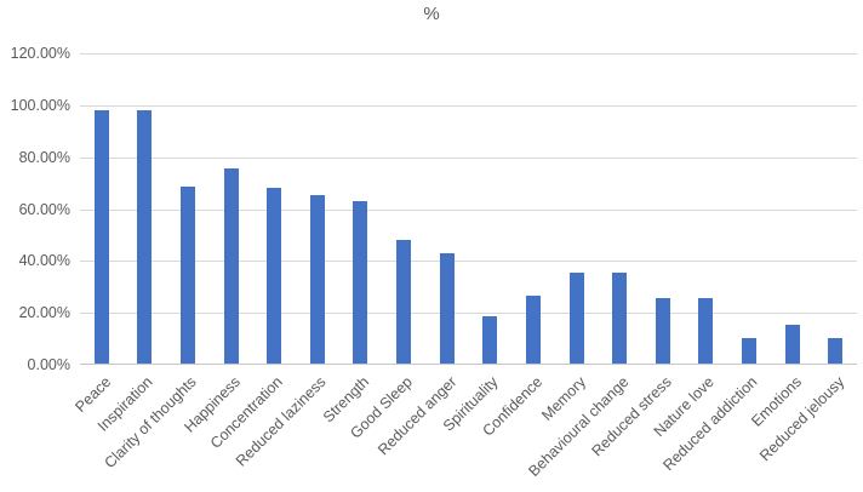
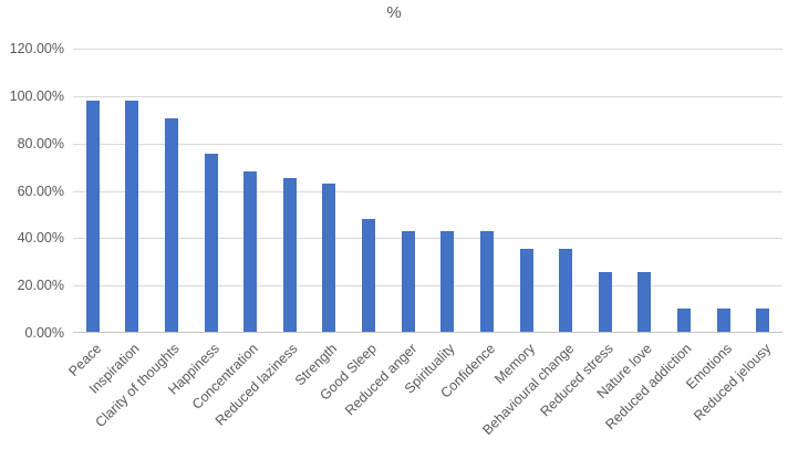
Clarity of thoughts: 68% -> 90%
Spirituality: 18% -> 42%
Confidence: 26% -> 42%
Emotions: 15% -> 10%
